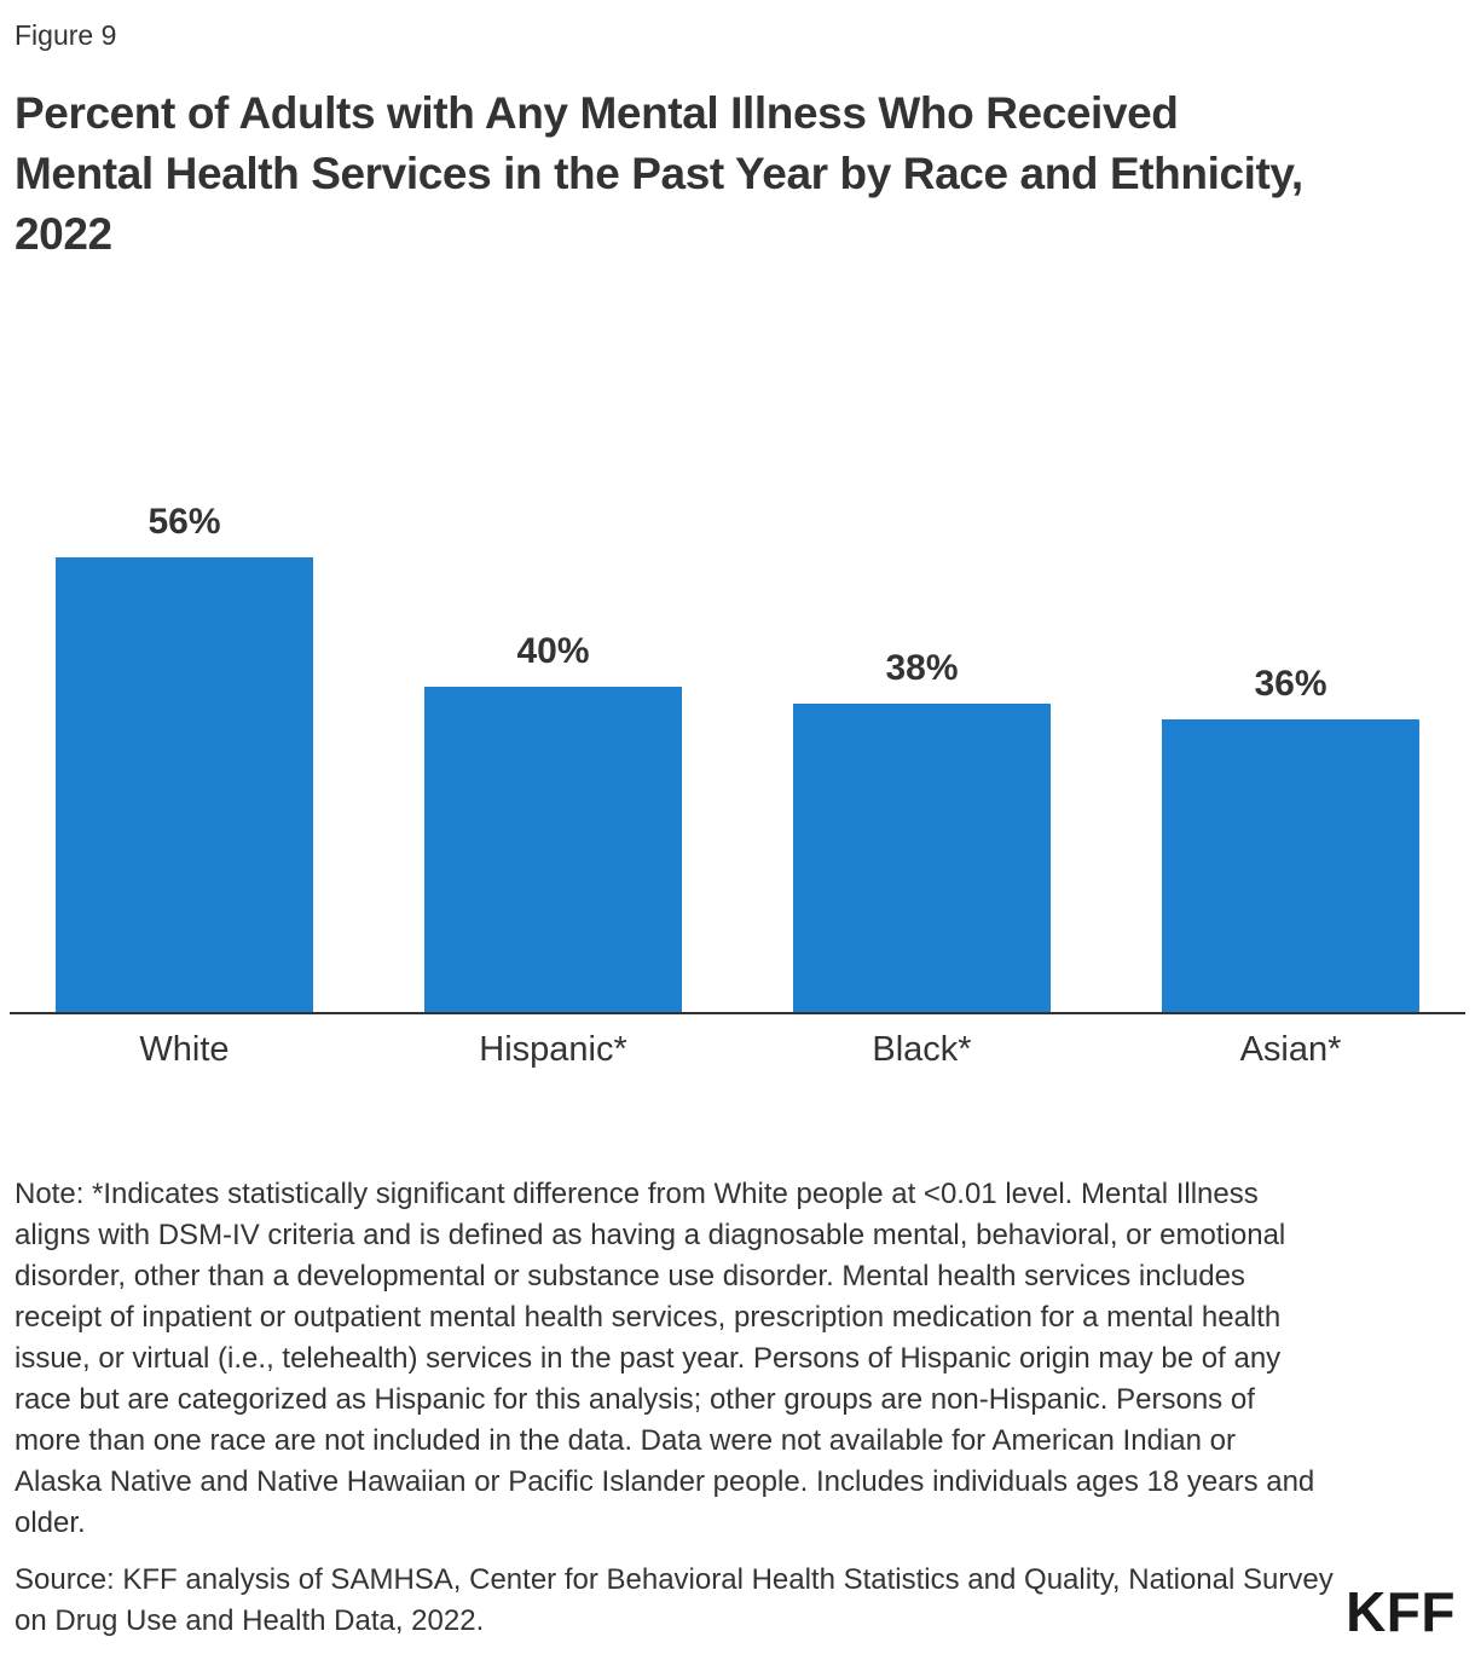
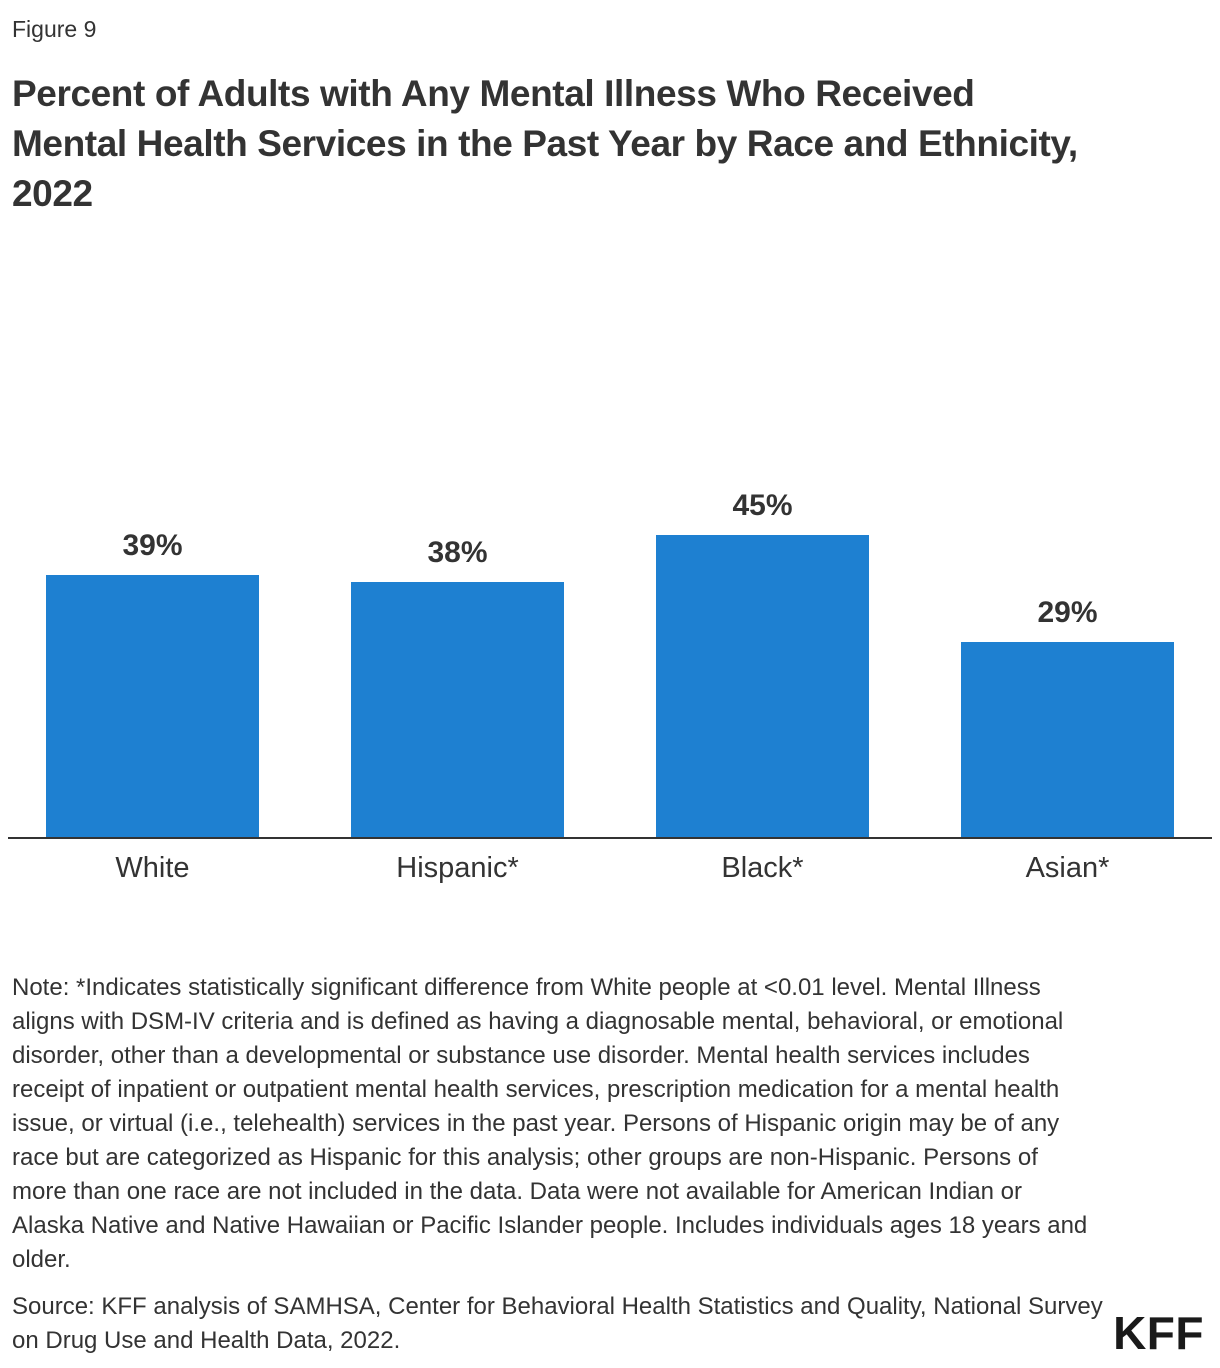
White: 56% -> 39%
Hispanic*: 40% -> 38%
Black*: 38% -> 45%
Asian*: 36% -> 29%
